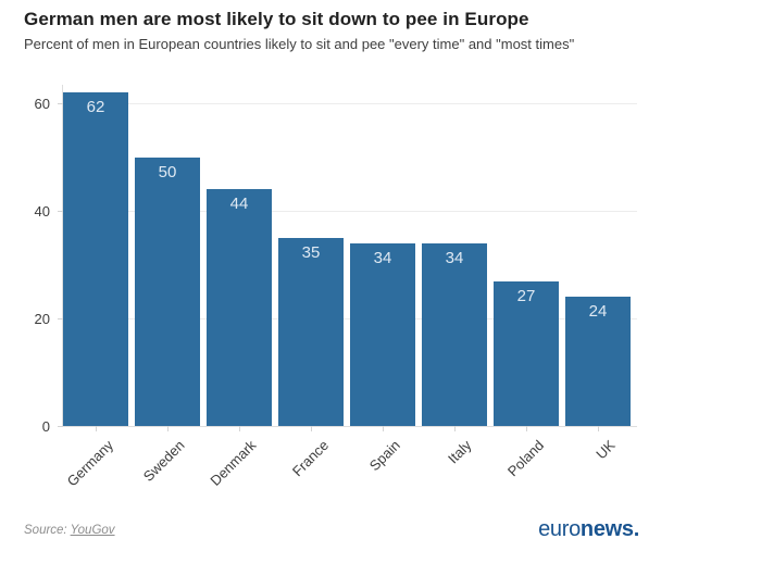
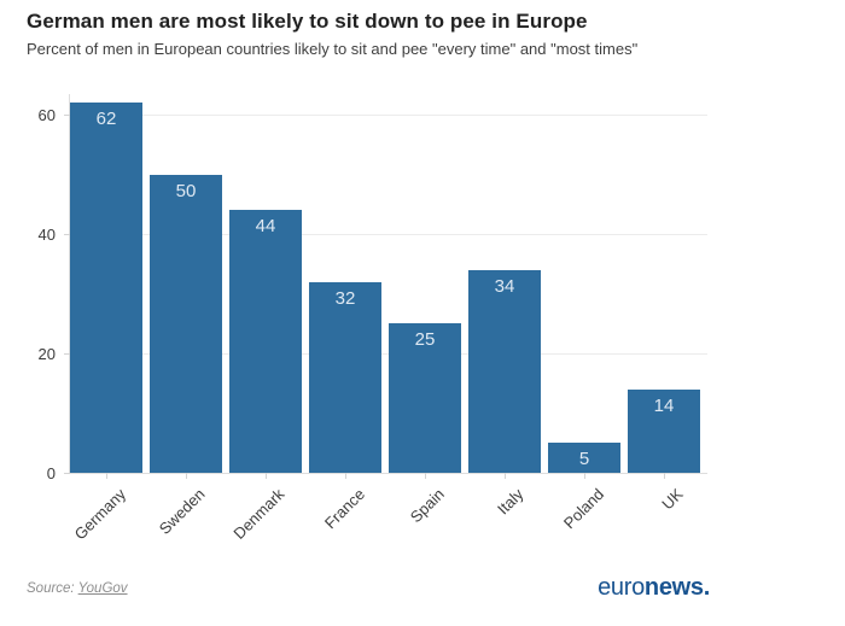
France: 35 -> 32
Spain: 34 -> 25
Poland: 27 -> 5
UK: 24 -> 14
